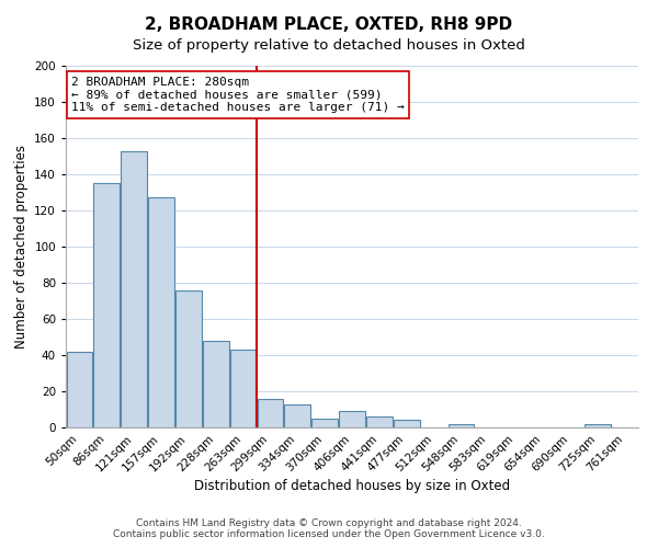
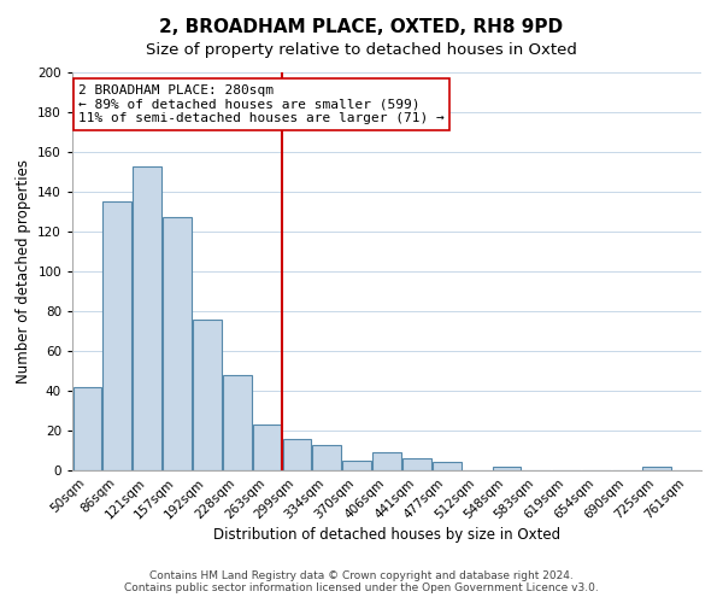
263sqm: 43 -> 23
